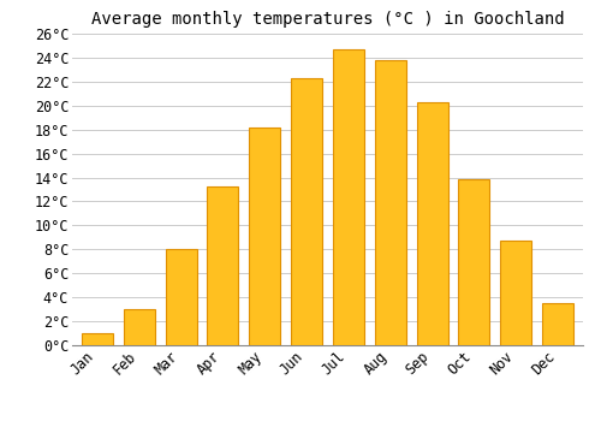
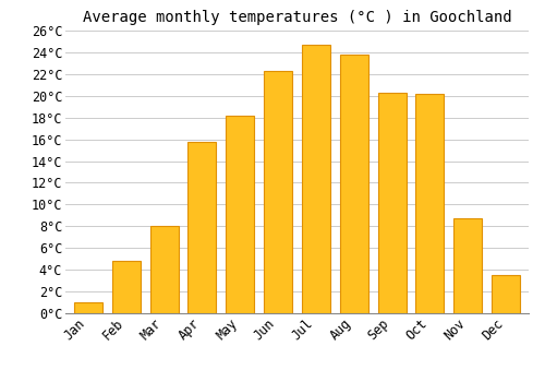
Feb: 3.0°C -> 4.8°C
Apr: 13.3°C -> 15.8°C
Oct: 13.9°C -> 20.2°C
